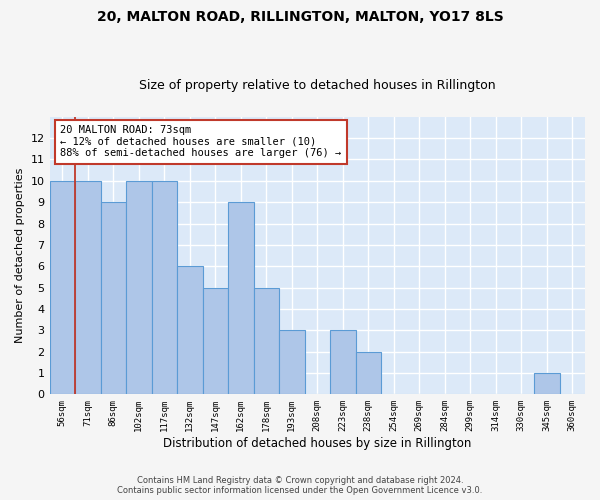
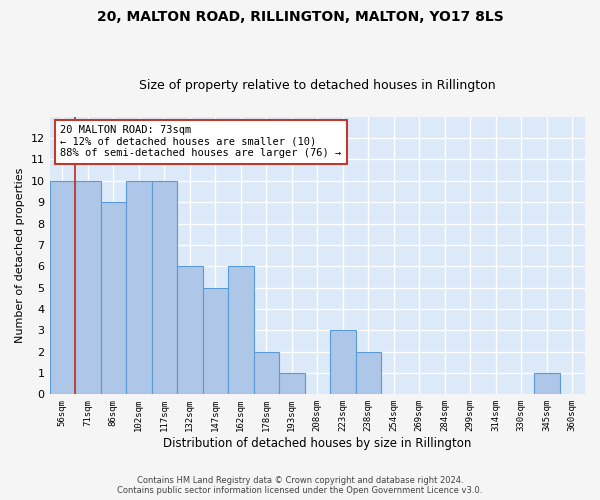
162sqm: 9 -> 6
178sqm: 5 -> 2
193sqm: 3 -> 1
